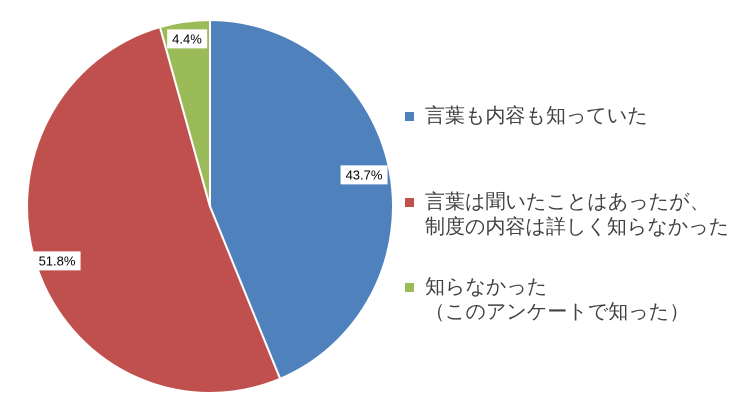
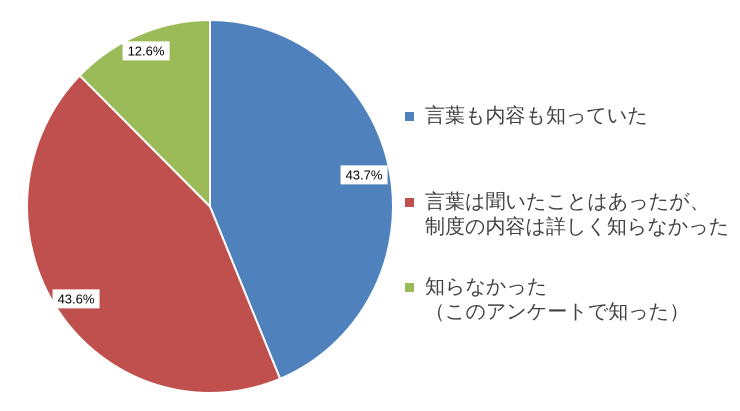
言葉は聞いたことはあったが、制度の内容は詳しく知らなかった: 51.8% -> 43.6%
知らなかった（このアンケートで知った）: 4.4% -> 12.6%
